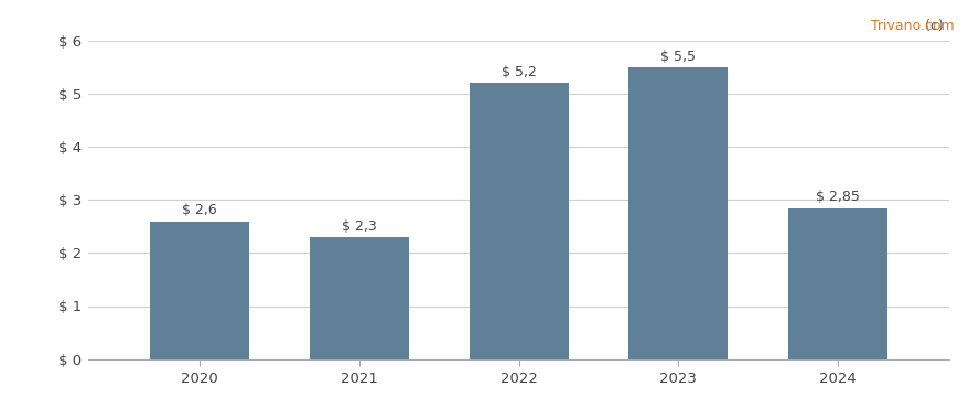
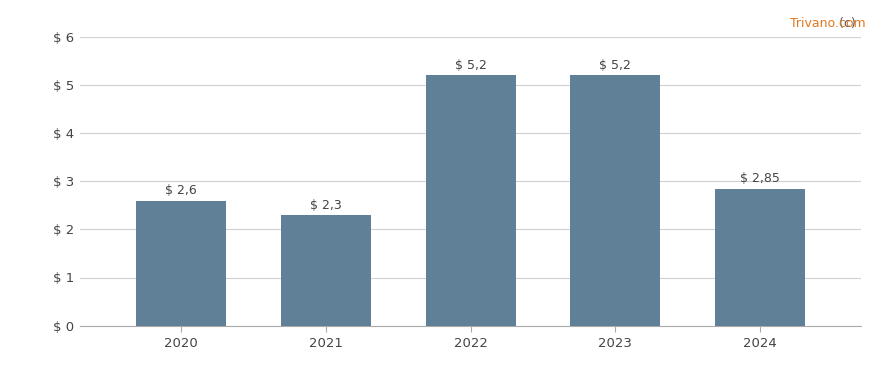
2023: 5,5 -> 5,2
